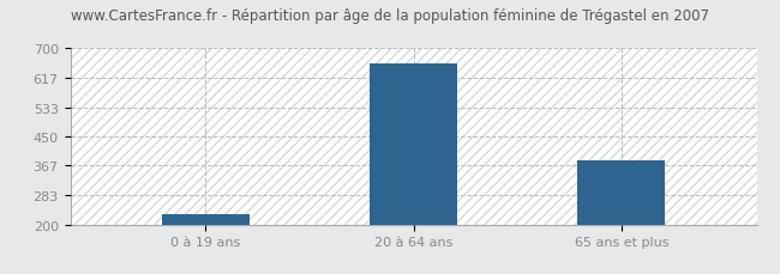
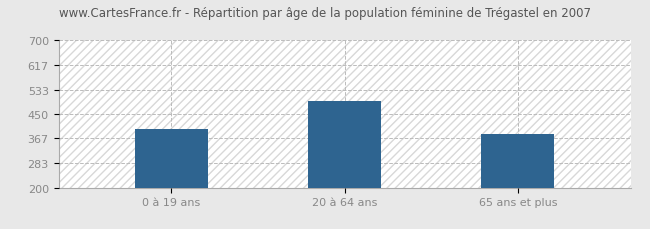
0 à 19 ans: 228 -> 400
20 à 64 ans: 657 -> 495
